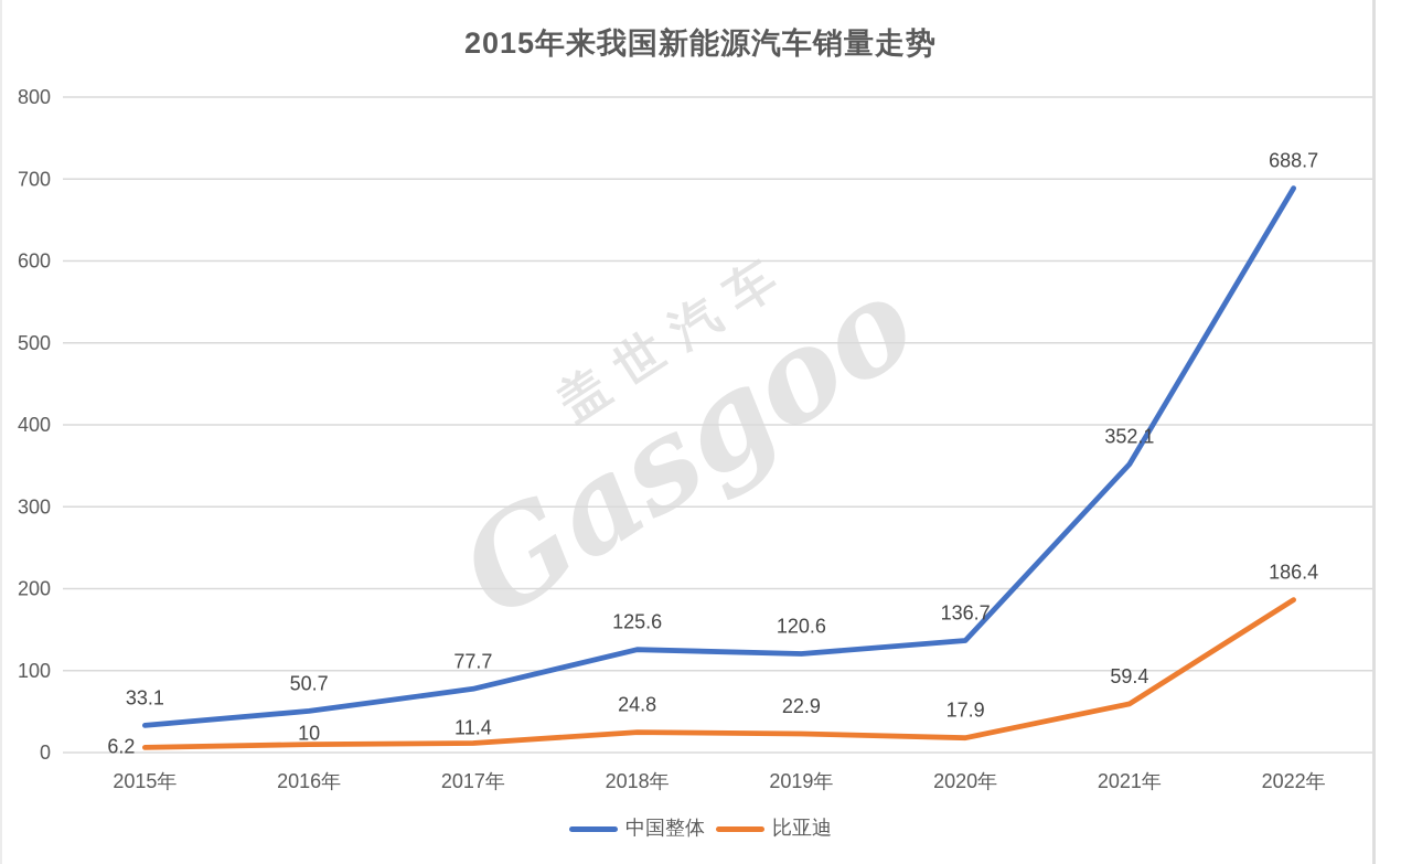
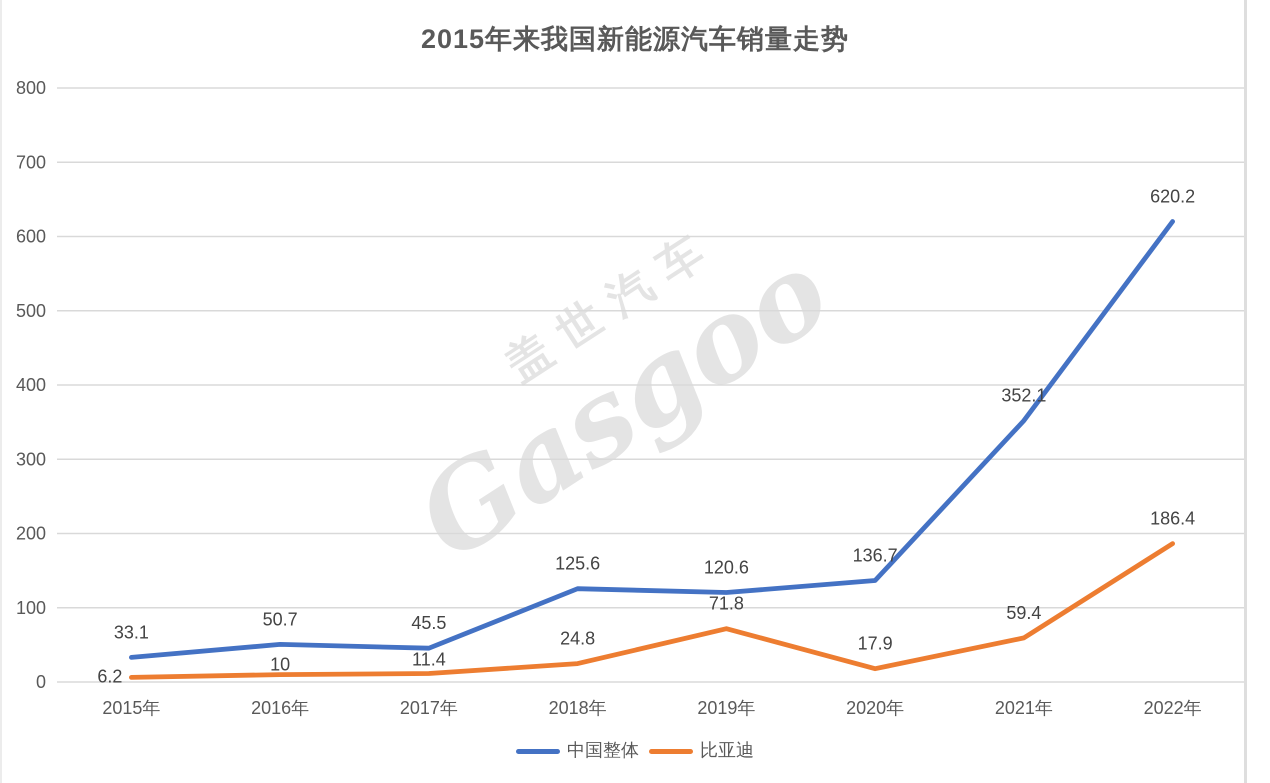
中国整体/2017年: 77.7 -> 45.5
比亚迪/2019年: 22.9 -> 71.8
中国整体/2022年: 688.7 -> 620.2
